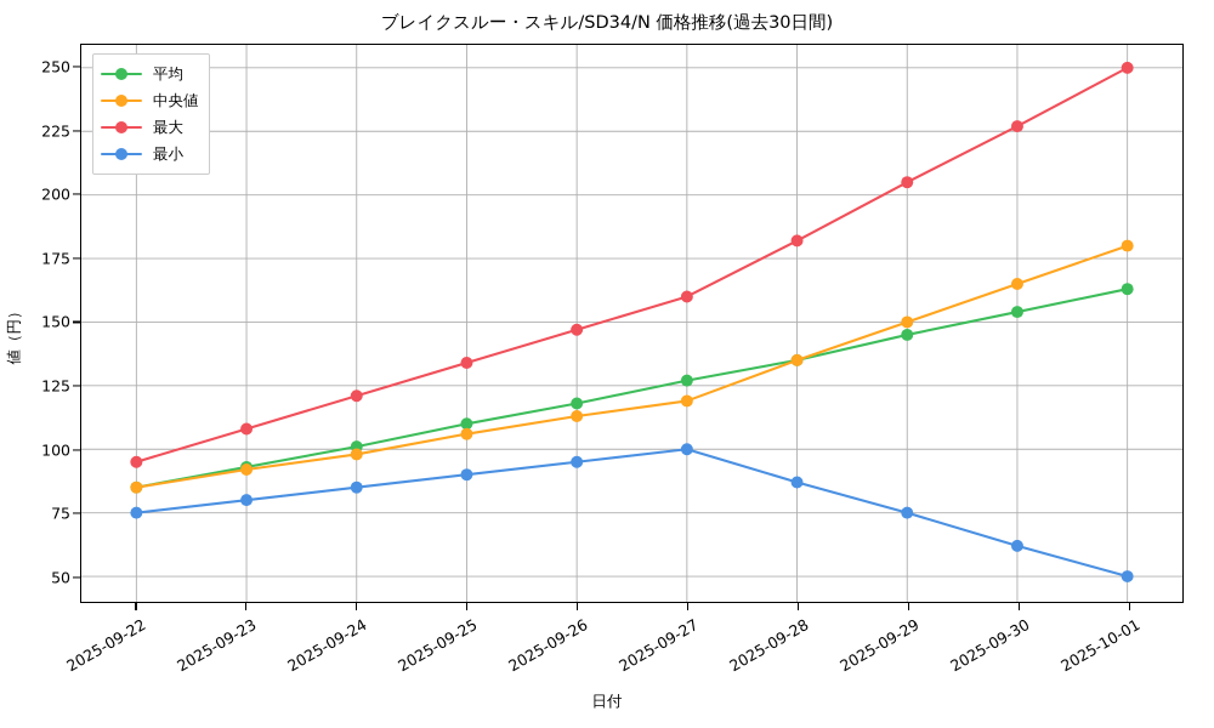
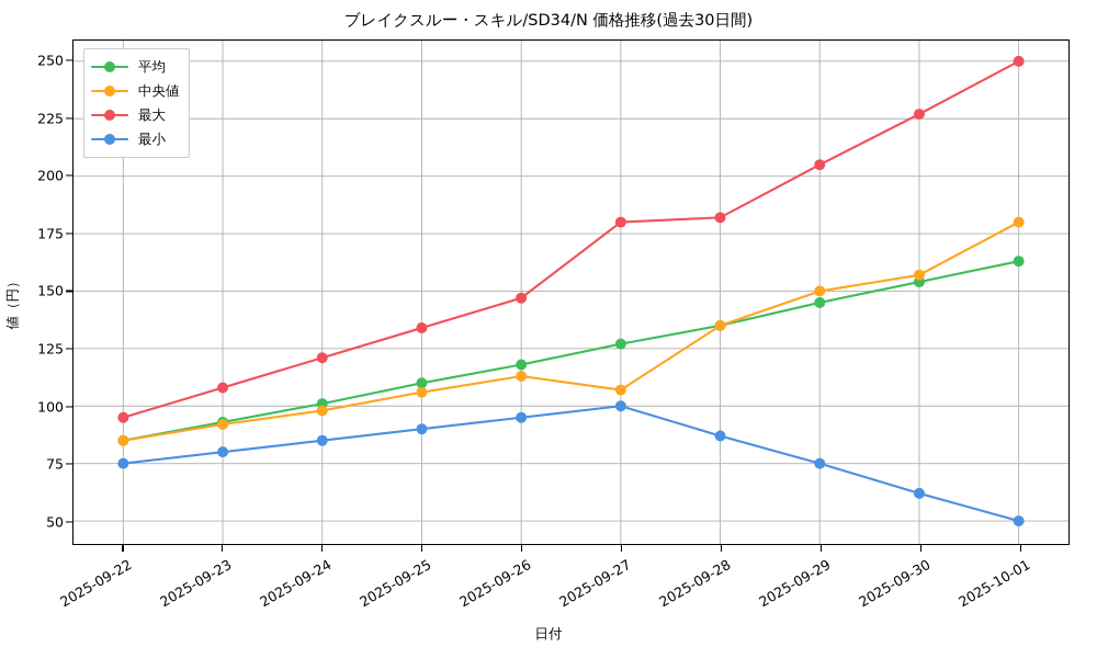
中央値/2025-09-27: 119 -> 107
最大/2025-09-27: 160 -> 180
中央値/2025-09-30: 165 -> 157
